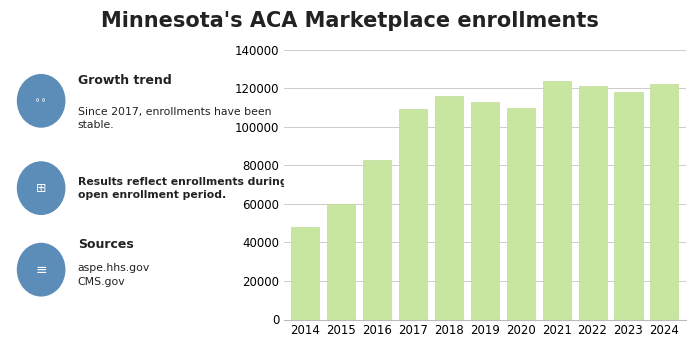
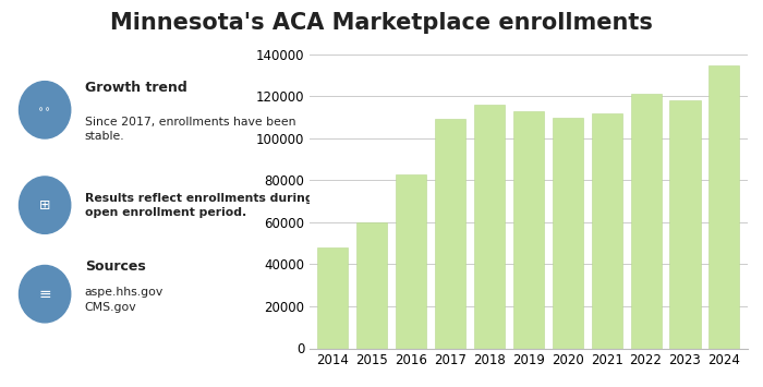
2021: 124000 -> 112000
2024: 122000 -> 134000
